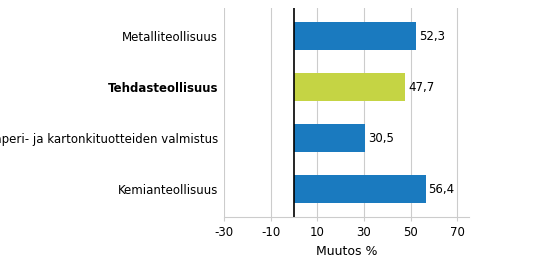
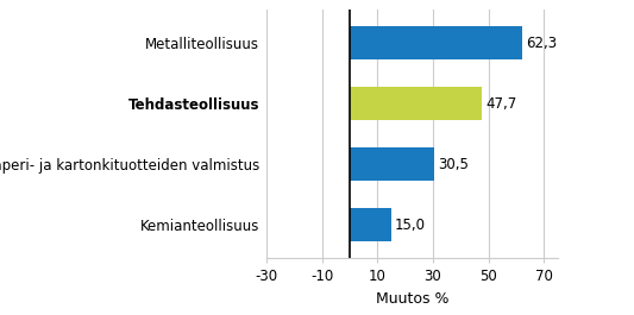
Metalliteollisuus: 52,3 -> 62,3
Kemianteollisuus: 56,4 -> 15,0
